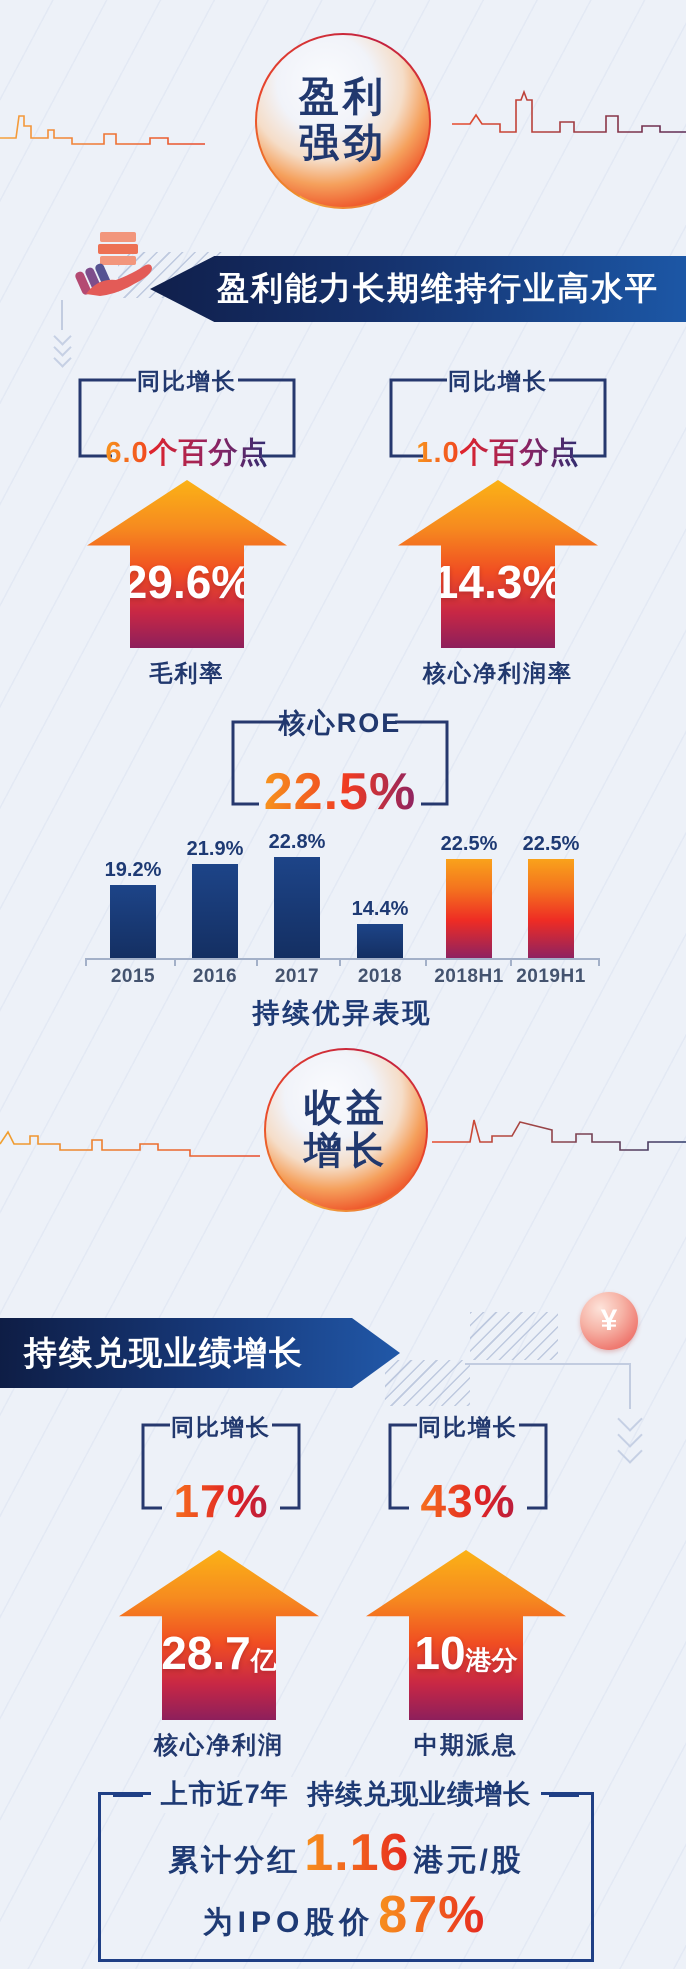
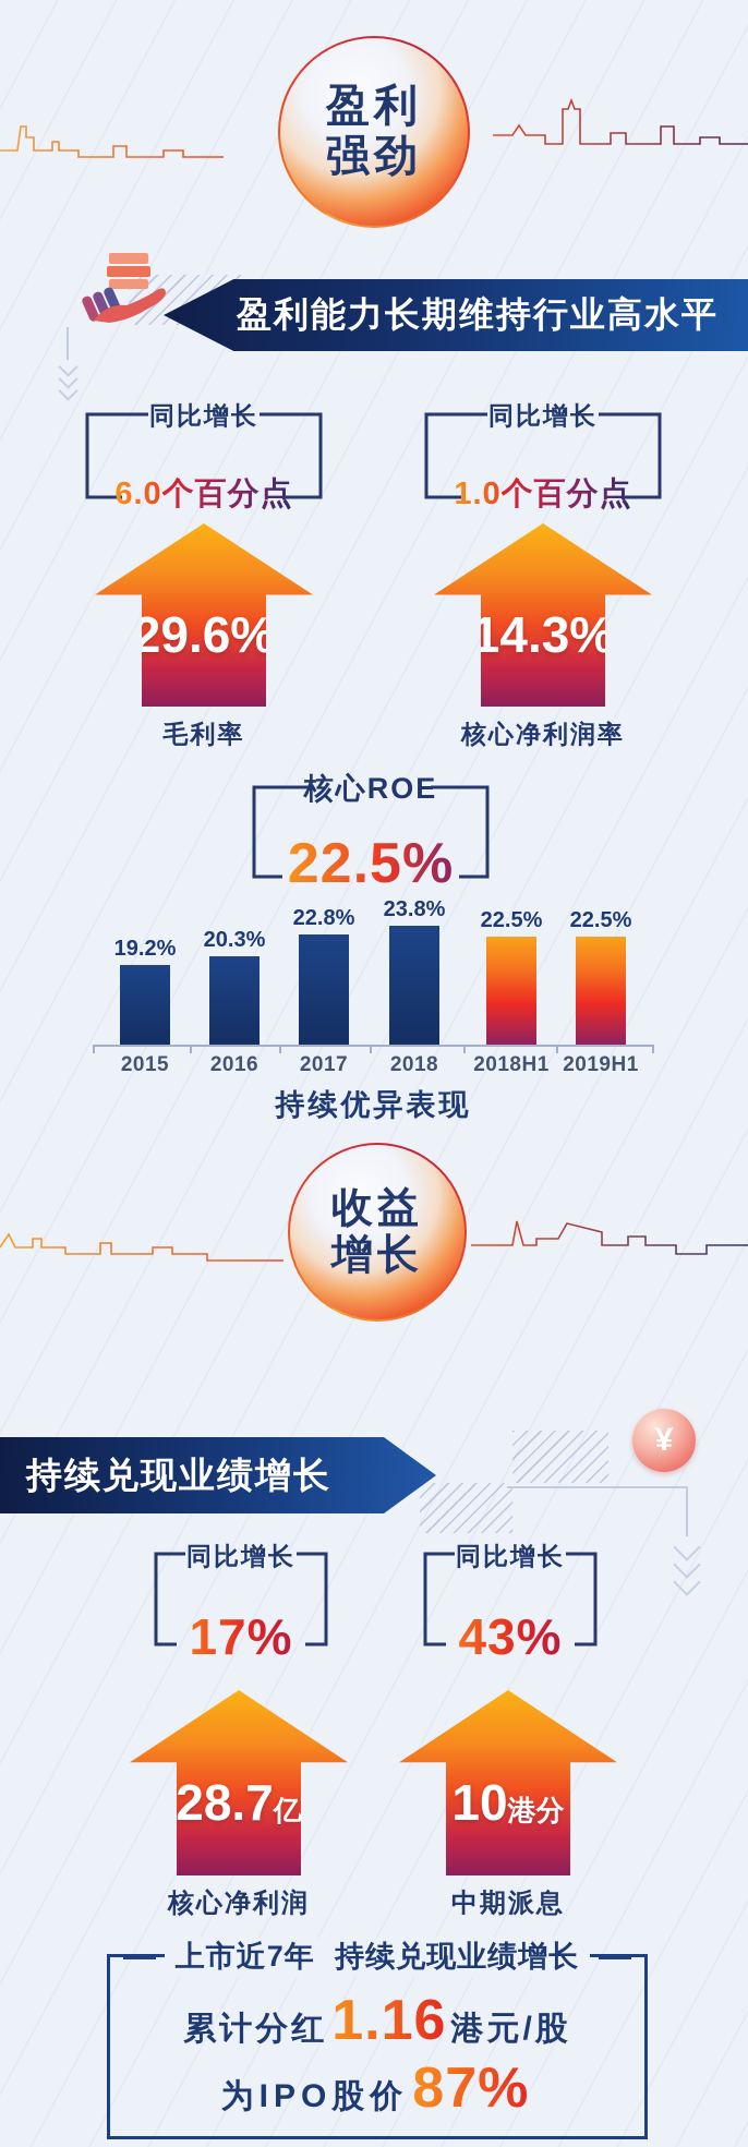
2016: 21.9% -> 20.3%
2018: 14.4% -> 23.8%
